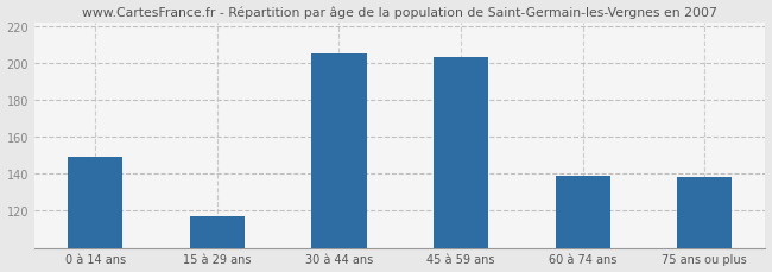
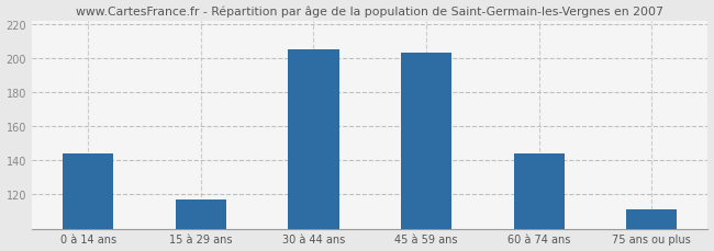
0 à 14 ans: 149 -> 144
60 à 74 ans: 139 -> 144
75 ans ou plus: 138 -> 111
